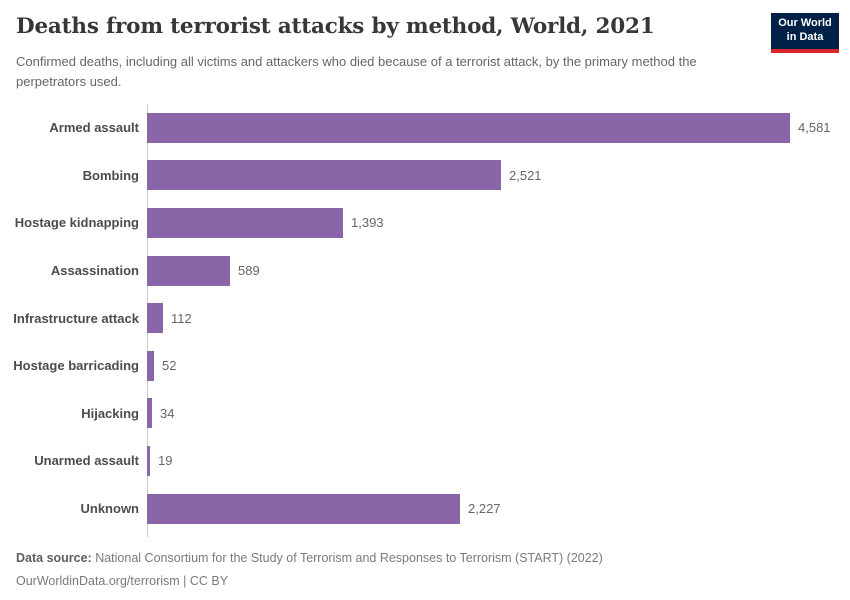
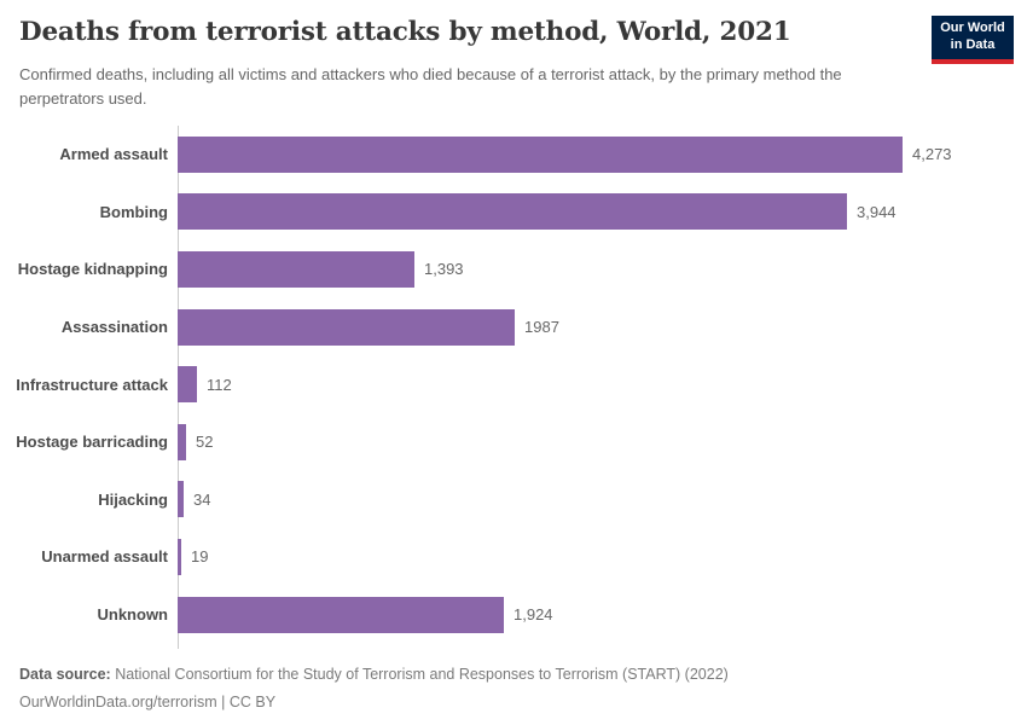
Armed assault: 4,581 -> 4,273
Bombing: 2,521 -> 3,944
Assassination: 589 -> 1987
Unknown: 2,227 -> 1,924
